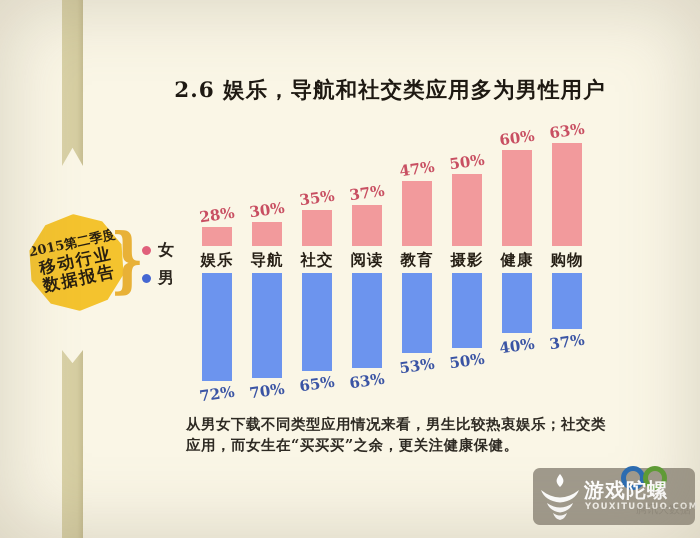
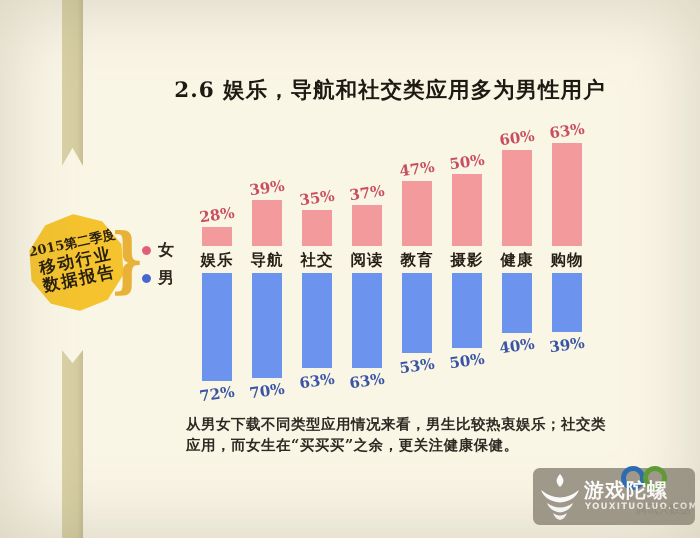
女/导航: 30% -> 39%
男/社交: 65% -> 63%
男/购物: 37% -> 39%
